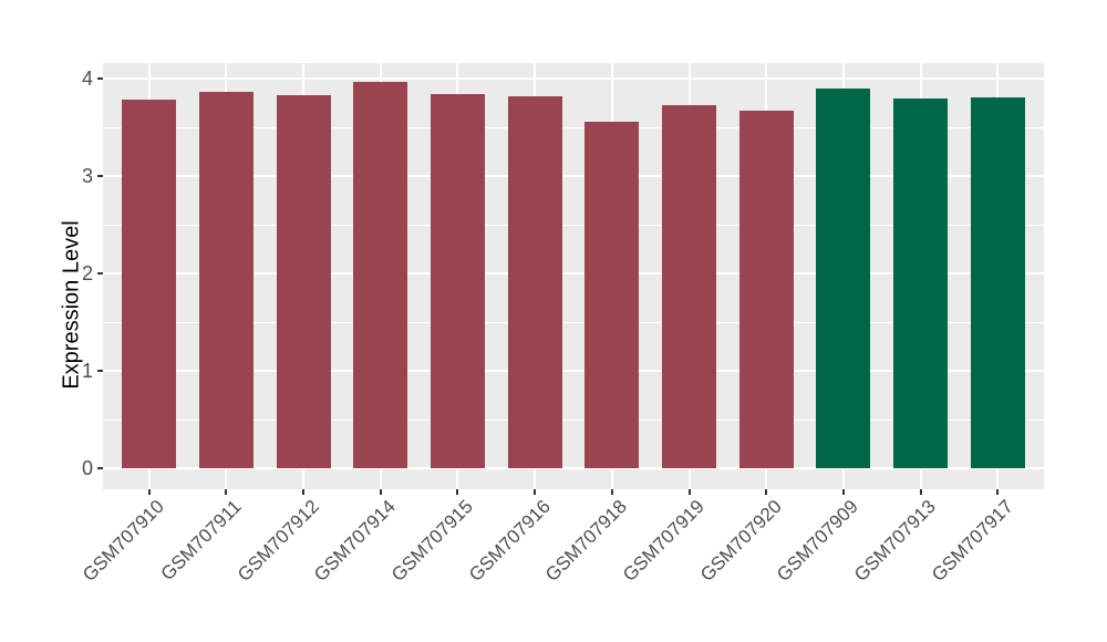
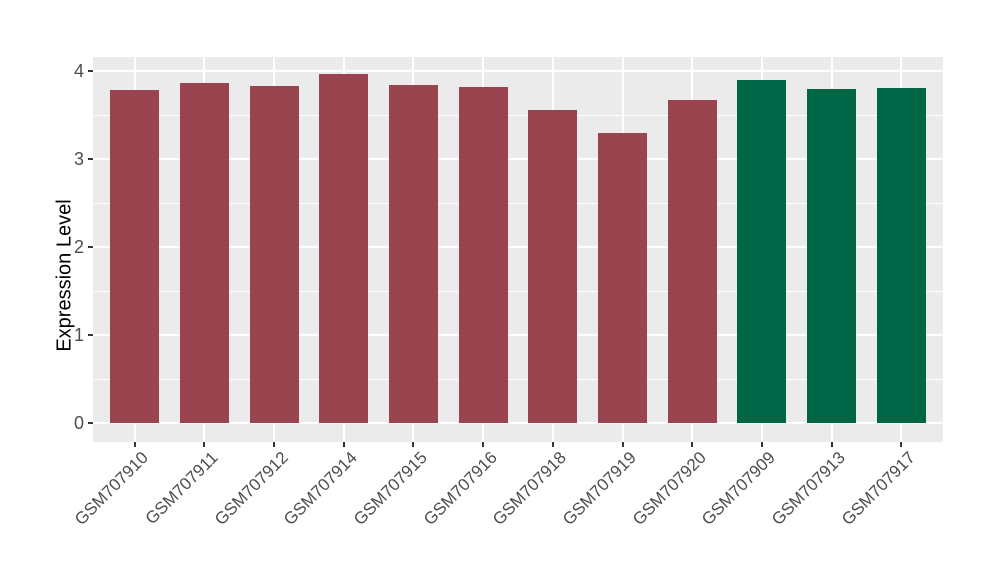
GSM707919: 3.7 -> 3.3
